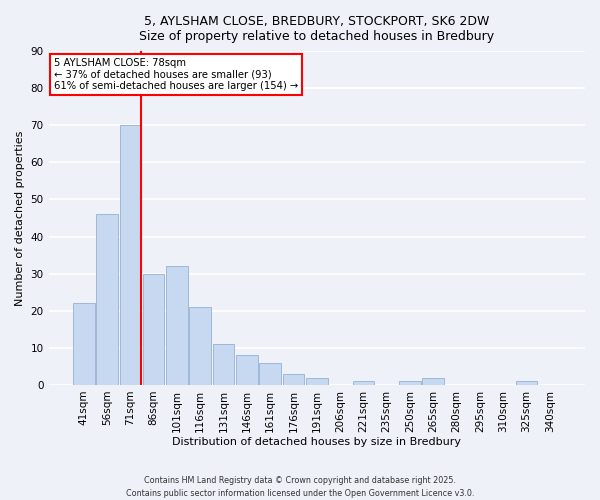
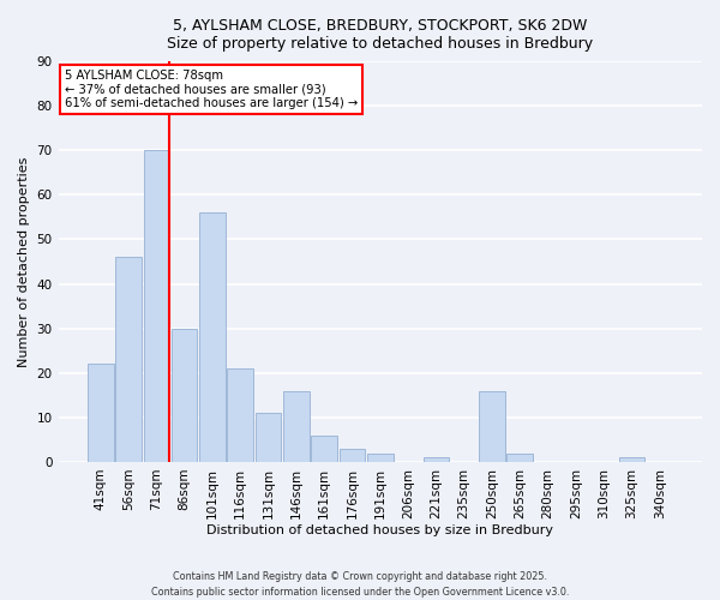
101sqm: 32 -> 56
146sqm: 8 -> 16
250sqm: 1 -> 16
